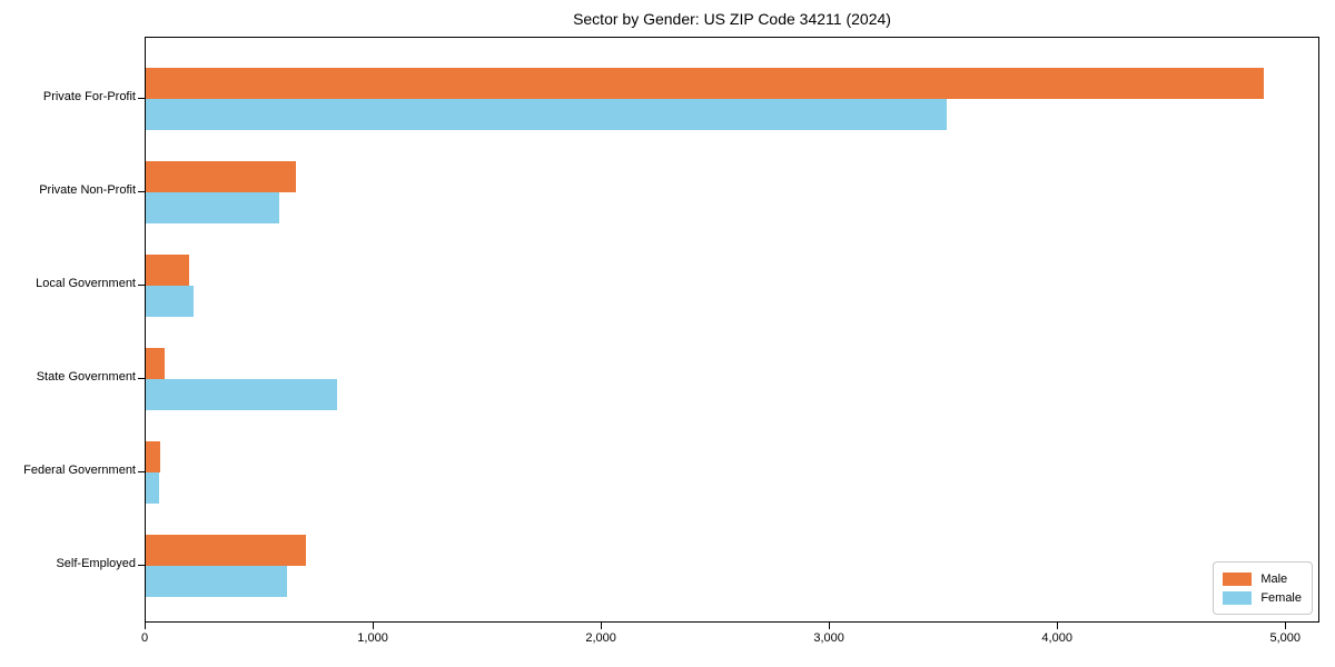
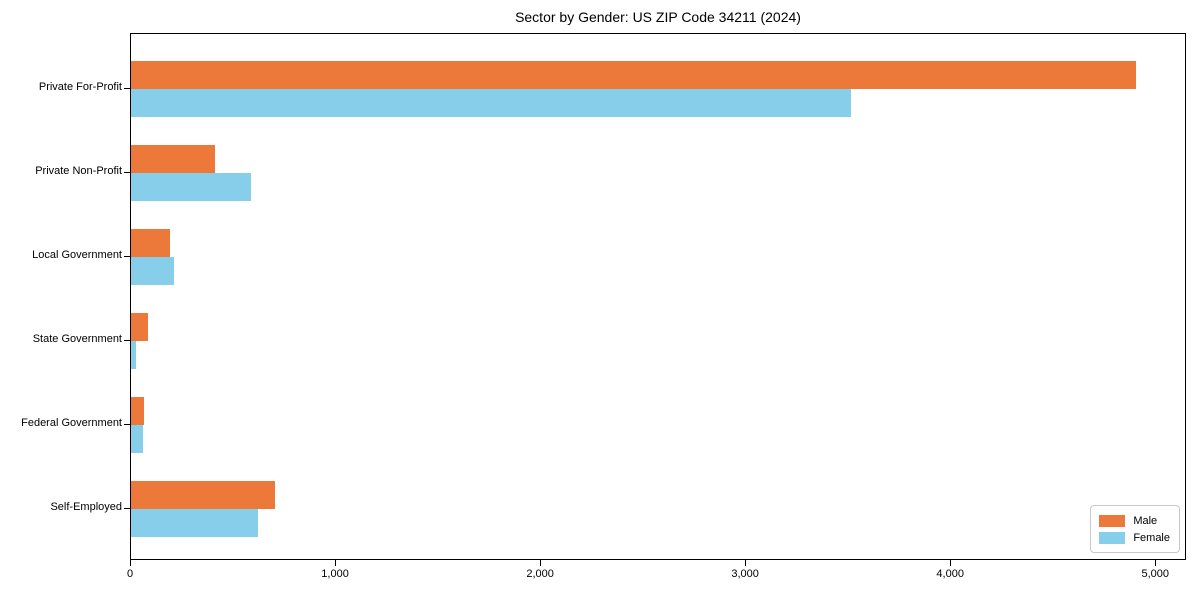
Male/Private Non-Profit: 660 -> 410
Female/State Government: 840 -> 20
